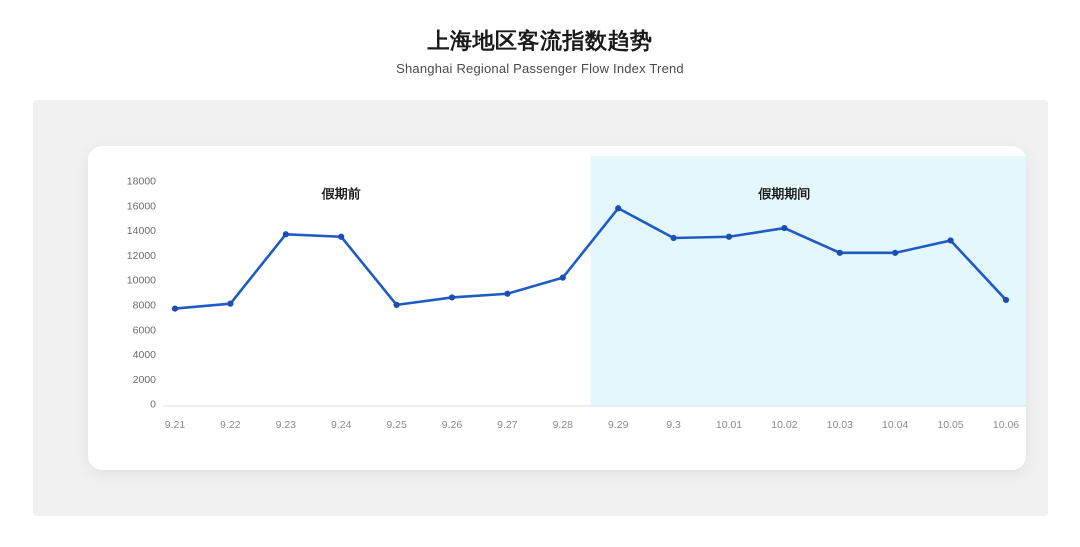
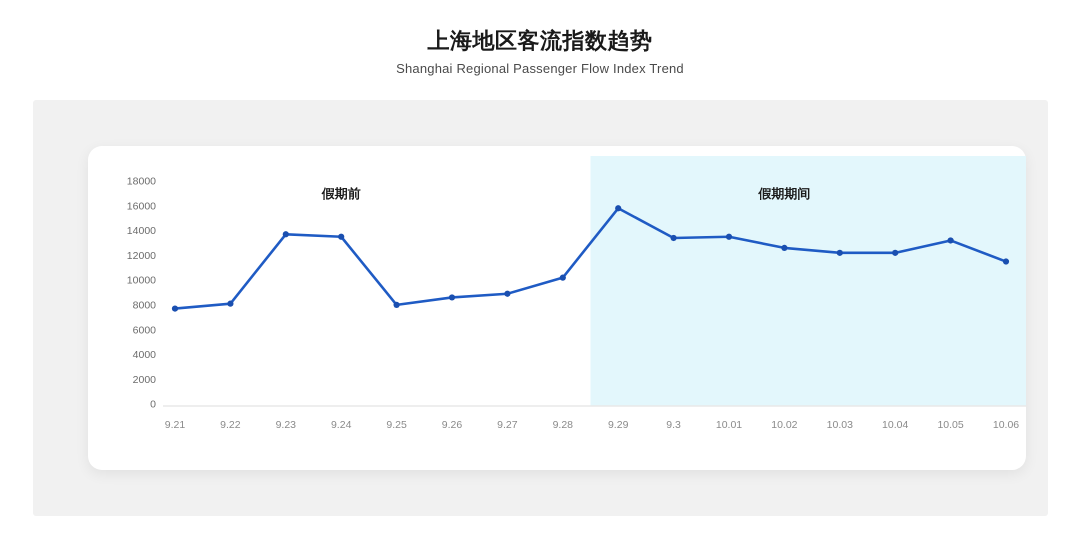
10.02: 14200 -> 12600
10.06: 8400 -> 11500
